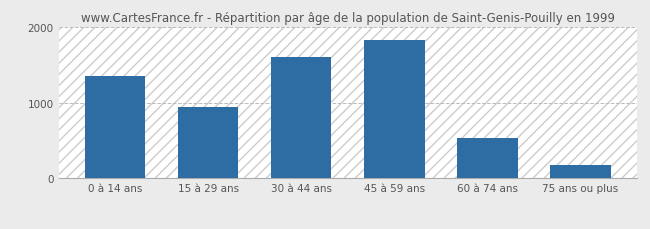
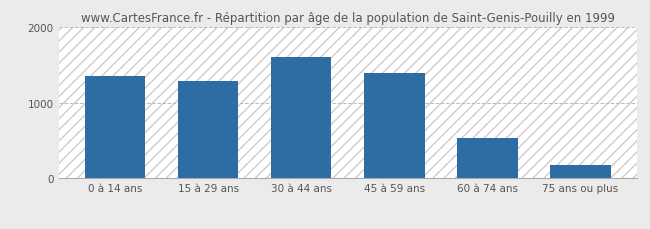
15 à 29 ans: 940 -> 1280
45 à 59 ans: 1820 -> 1380
